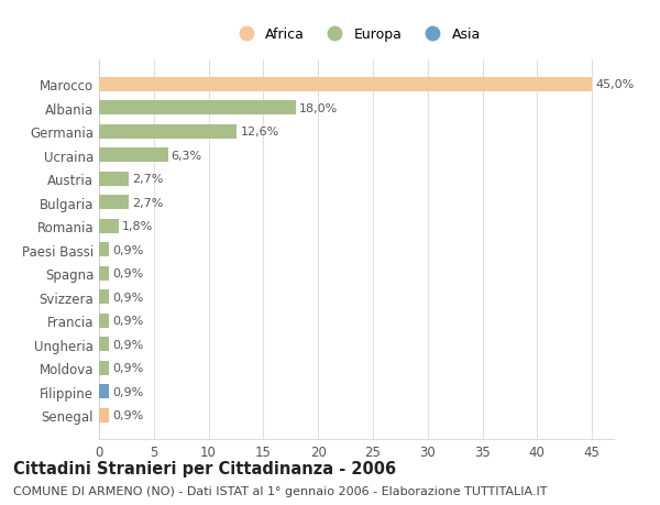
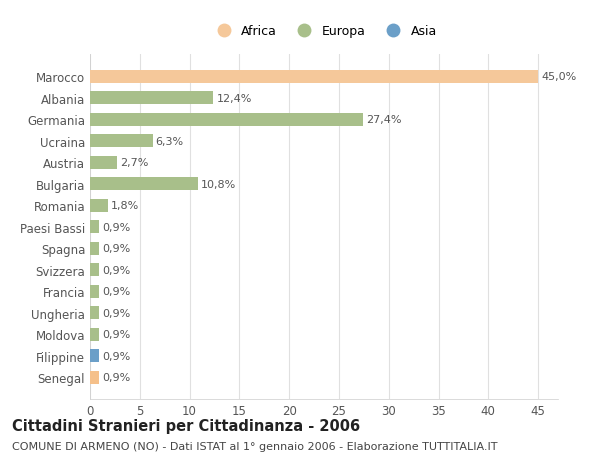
Albania: 18,0% -> 12,4%
Germania: 12,6% -> 27,4%
Bulgaria: 2,7% -> 10,8%
